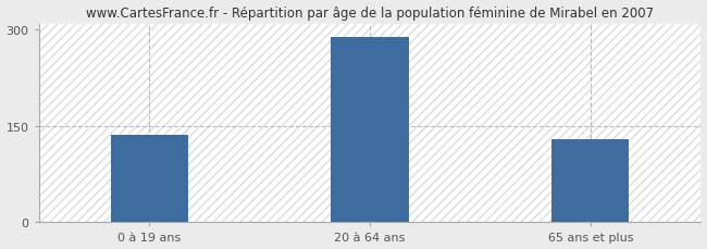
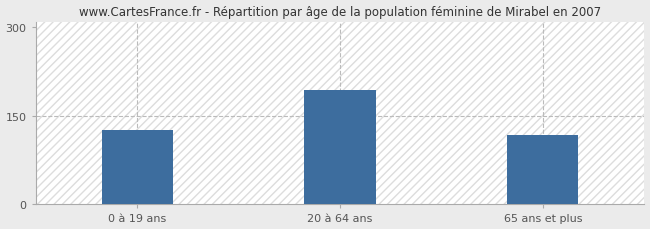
0 à 19 ans: 136 -> 126
20 à 64 ans: 288 -> 194
65 ans et plus: 129 -> 118
